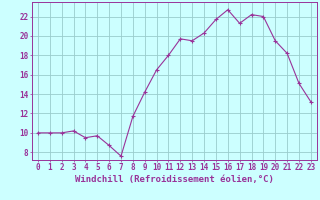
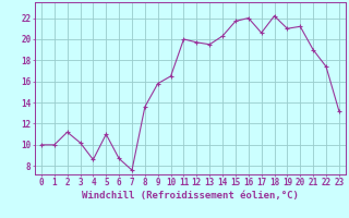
2: 10.0 -> 11.2
4: 9.5 -> 8.6
5: 9.7 -> 11.0
8: 11.7 -> 13.6
9: 14.2 -> 15.8
11: 18.0 -> 20.0
16: 22.7 -> 22.0
17: 21.3 -> 20.6
19: 22.0 -> 21.0
20: 19.5 -> 21.2
21: 18.2 -> 19.0
22: 15.1 -> 17.4
